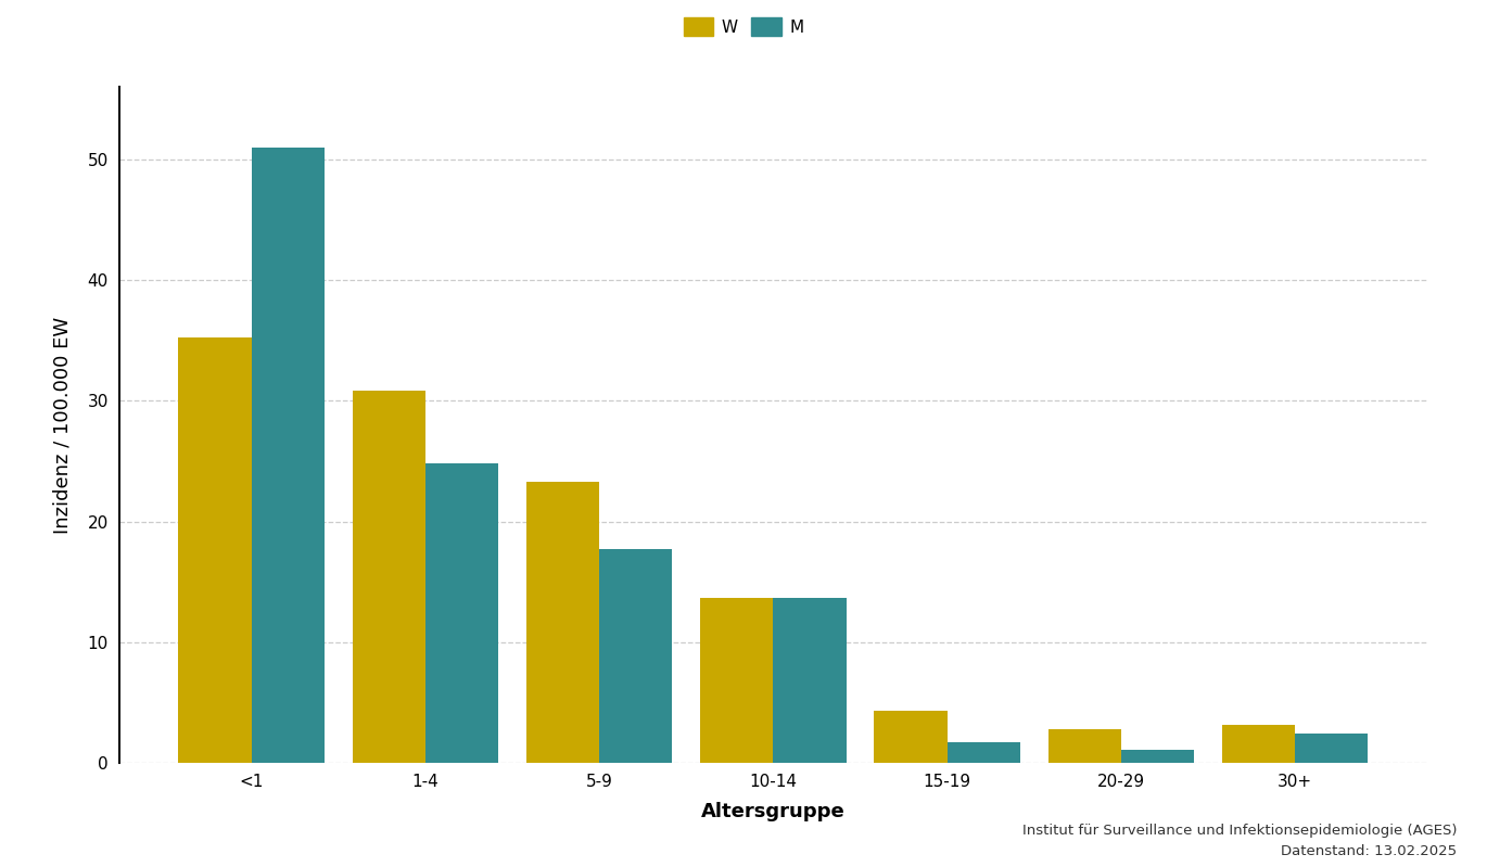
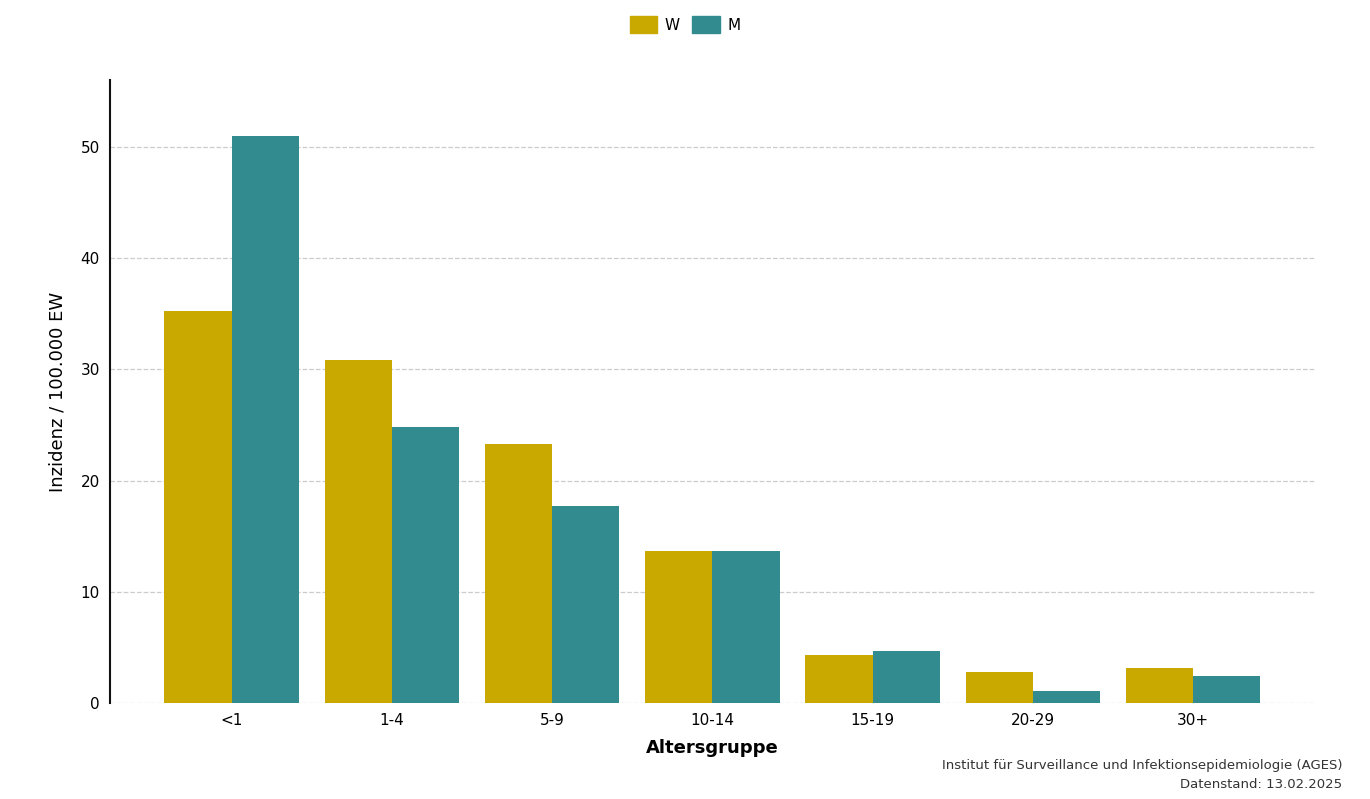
M/15-19: 1.7 -> 4.7
